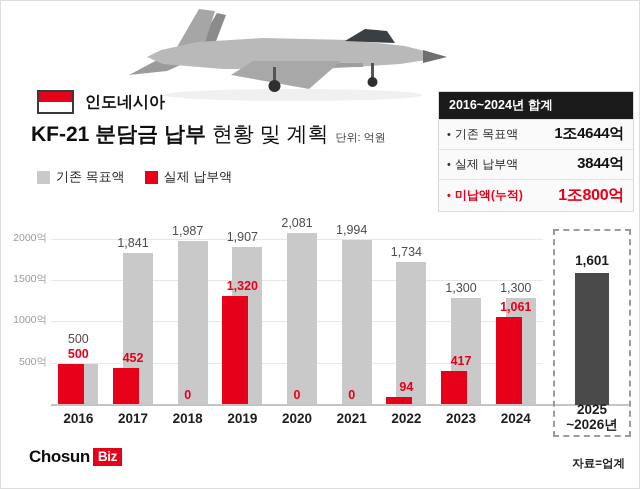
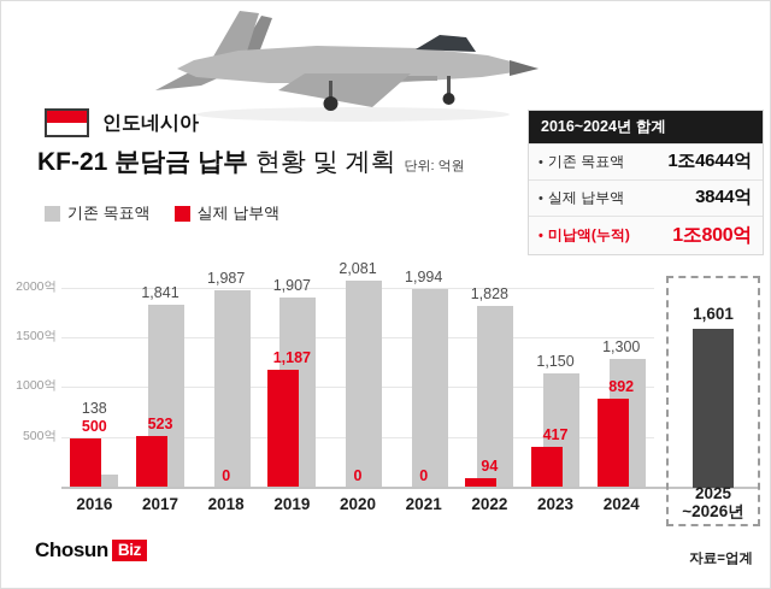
기존 목표액/2016: 500 -> 138
실제 납부액/2017: 452 -> 523
실제 납부액/2019: 1,320 -> 1,187
기존 목표액/2022: 1,734 -> 1,828
기존 목표액/2023: 1,300 -> 1,150
실제 납부액/2024: 1,061 -> 892
